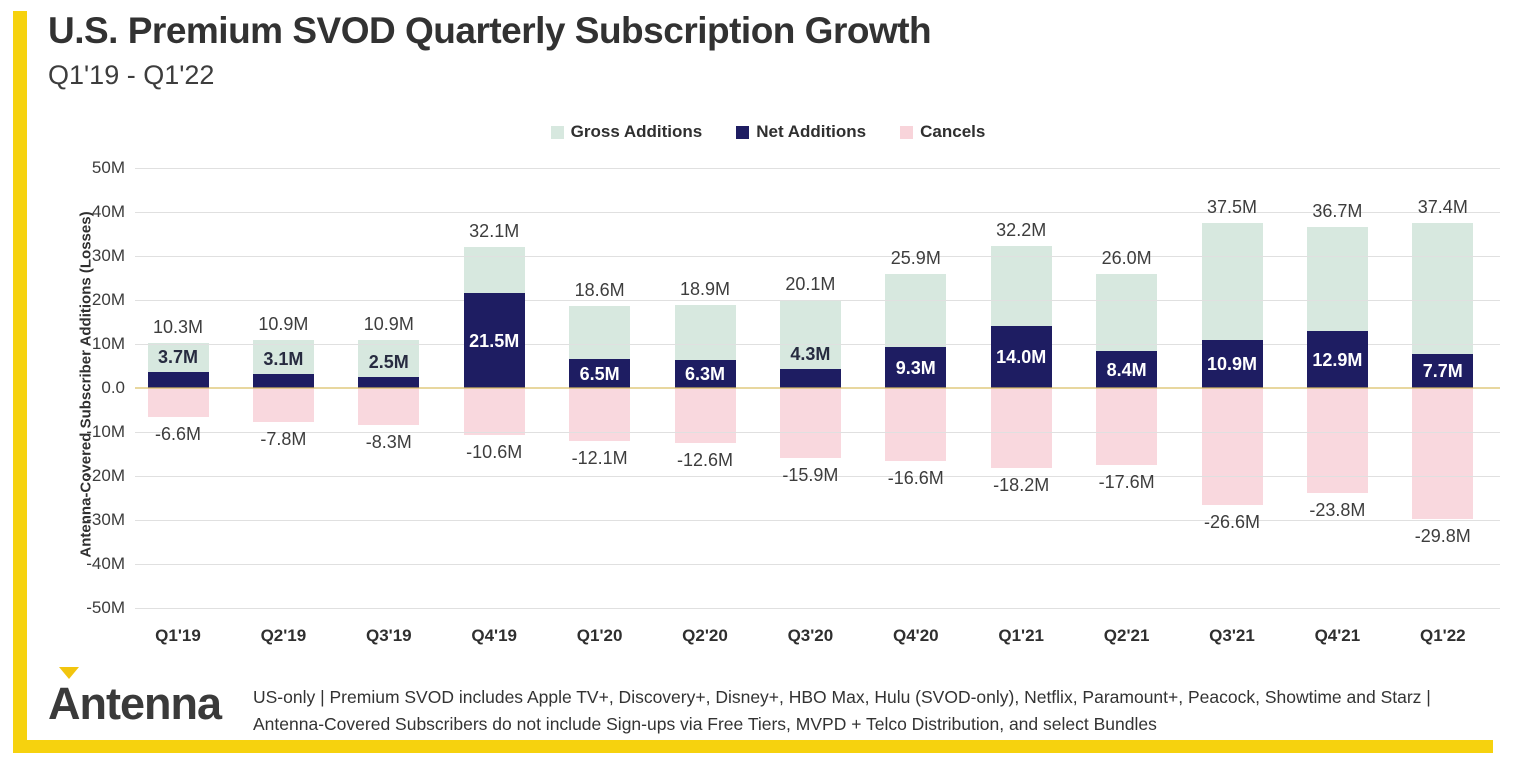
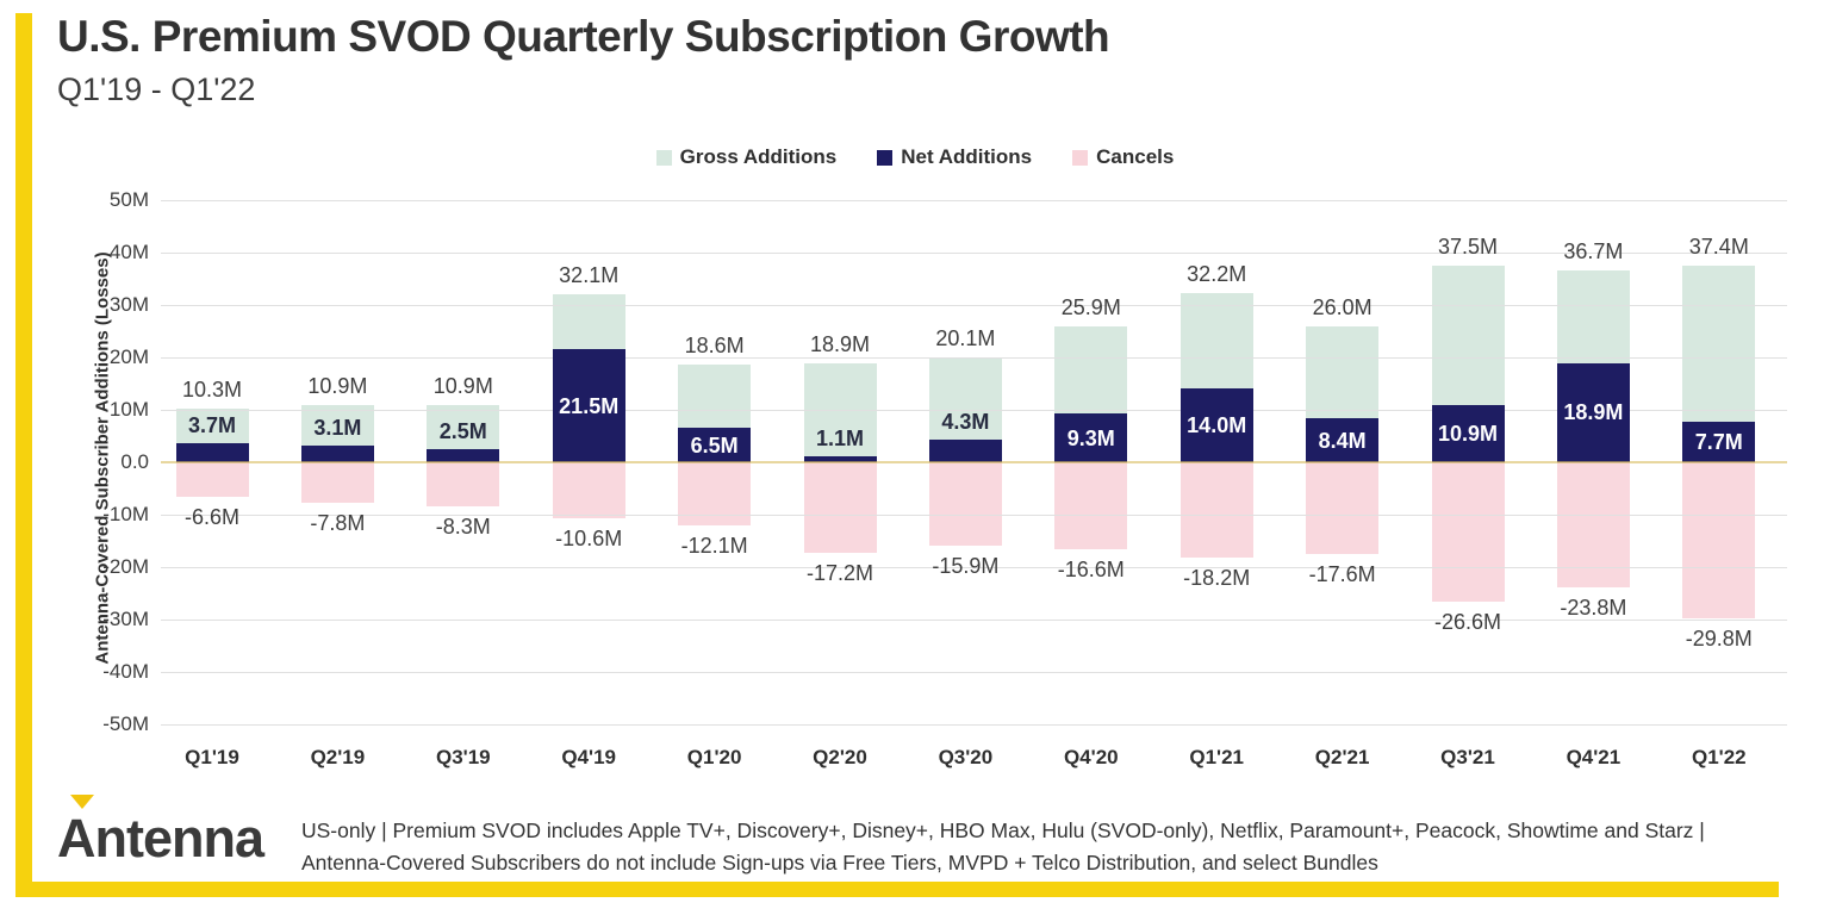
Net Additions/Q2'20: 6.3M -> 1.1M
Cancels/Q2'20: -12.6M -> -17.2M
Net Additions/Q4'21: 12.9M -> 18.9M
